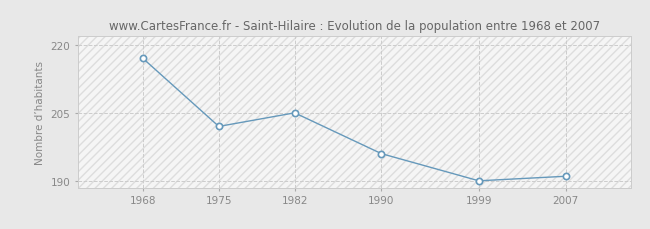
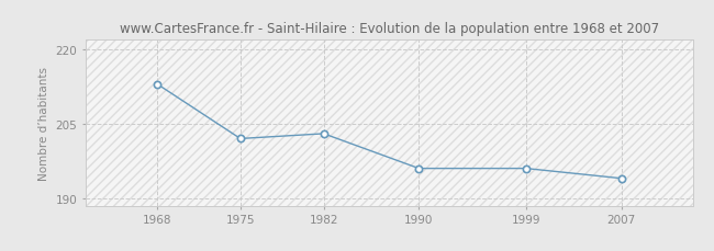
1968: 217 -> 213
1982: 205 -> 203
1999: 190 -> 196
2007: 191 -> 194
